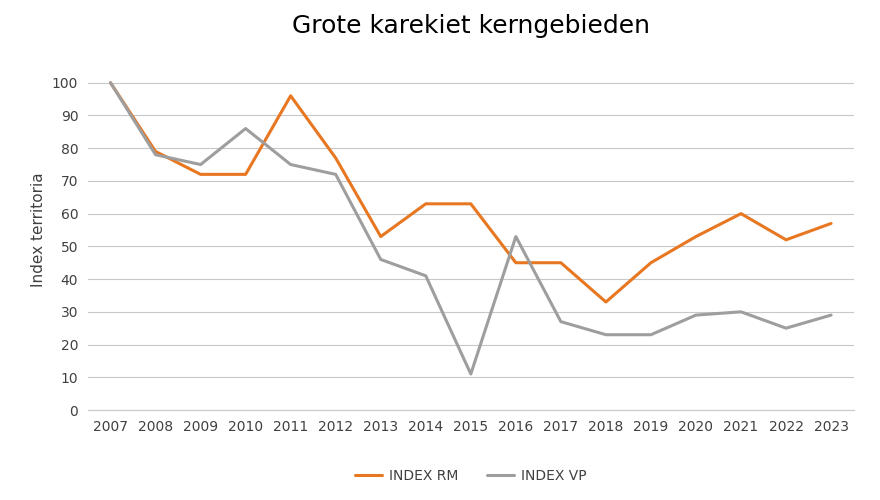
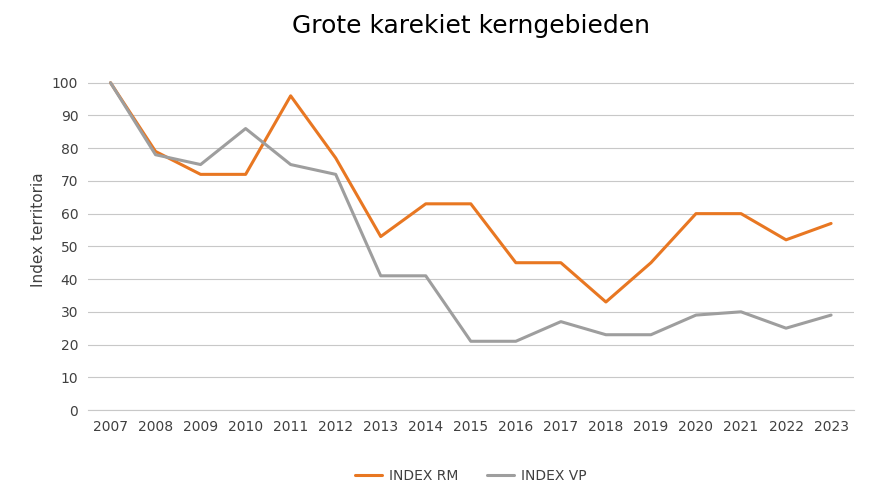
INDEX VP/2013: 46 -> 41
INDEX VP/2015: 11 -> 21
INDEX VP/2016: 53 -> 21
INDEX RM/2020: 53 -> 60
